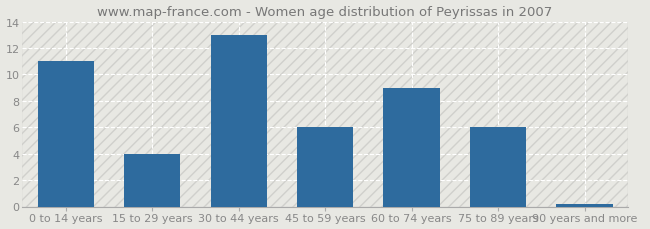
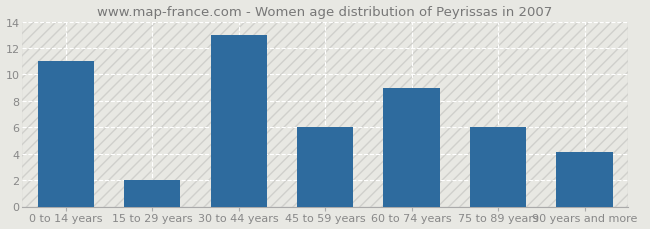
15 to 29 years: 4.0 -> 2.0
90 years and more: 0.2 -> 4.1
